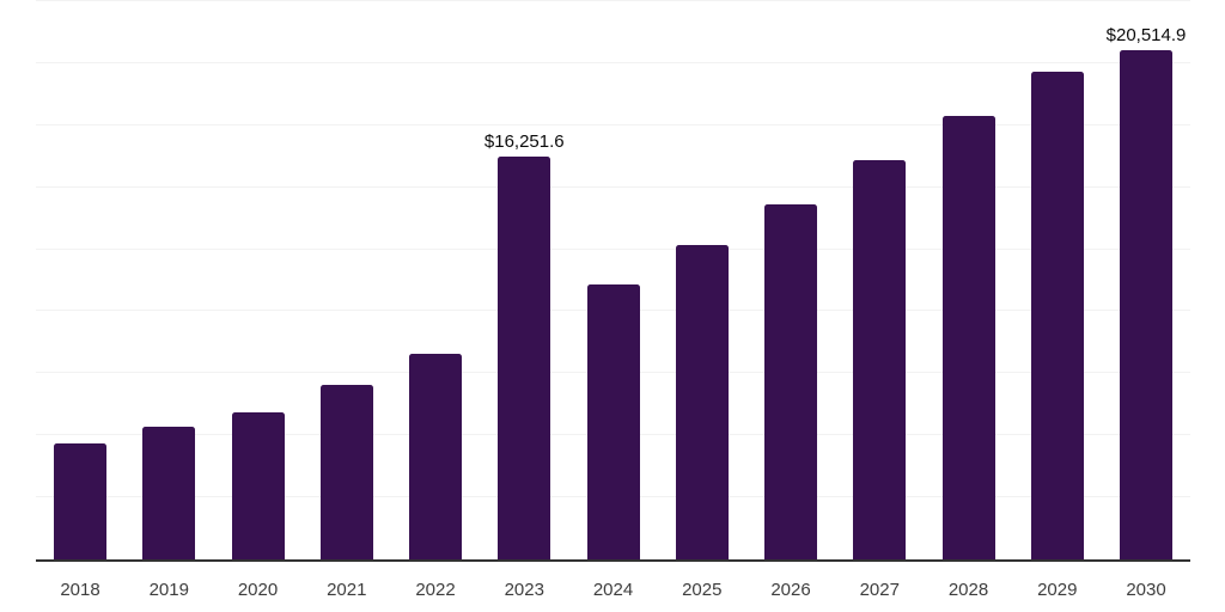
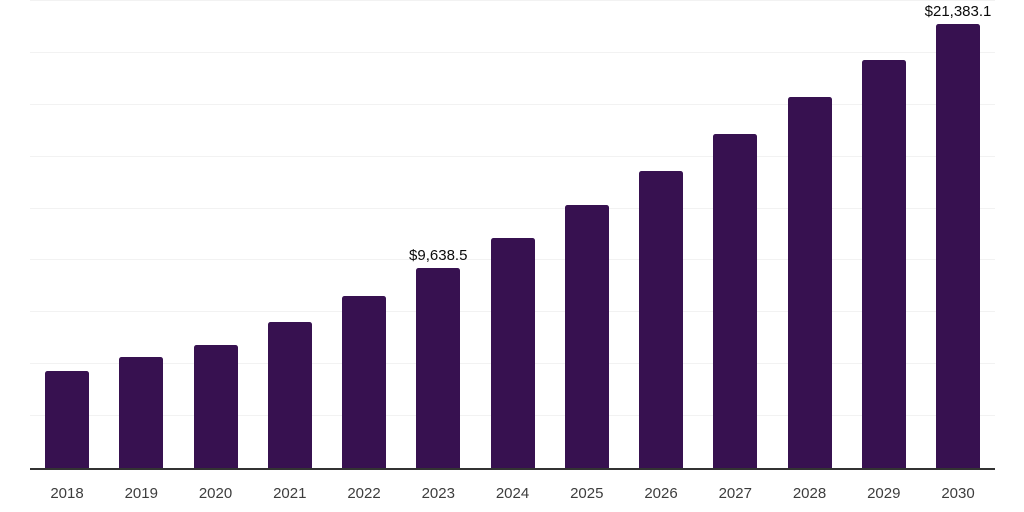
2023: $16,251.6 -> $9,638.5
2030: $20,514.9 -> $21,383.1
